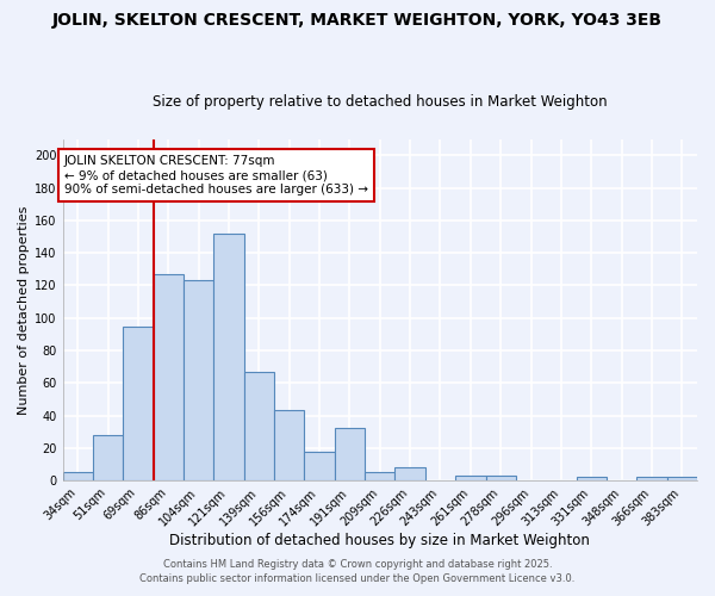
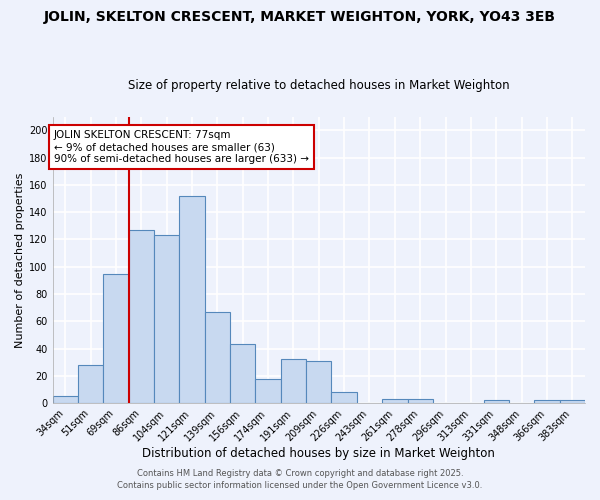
209sqm: 5 -> 31
